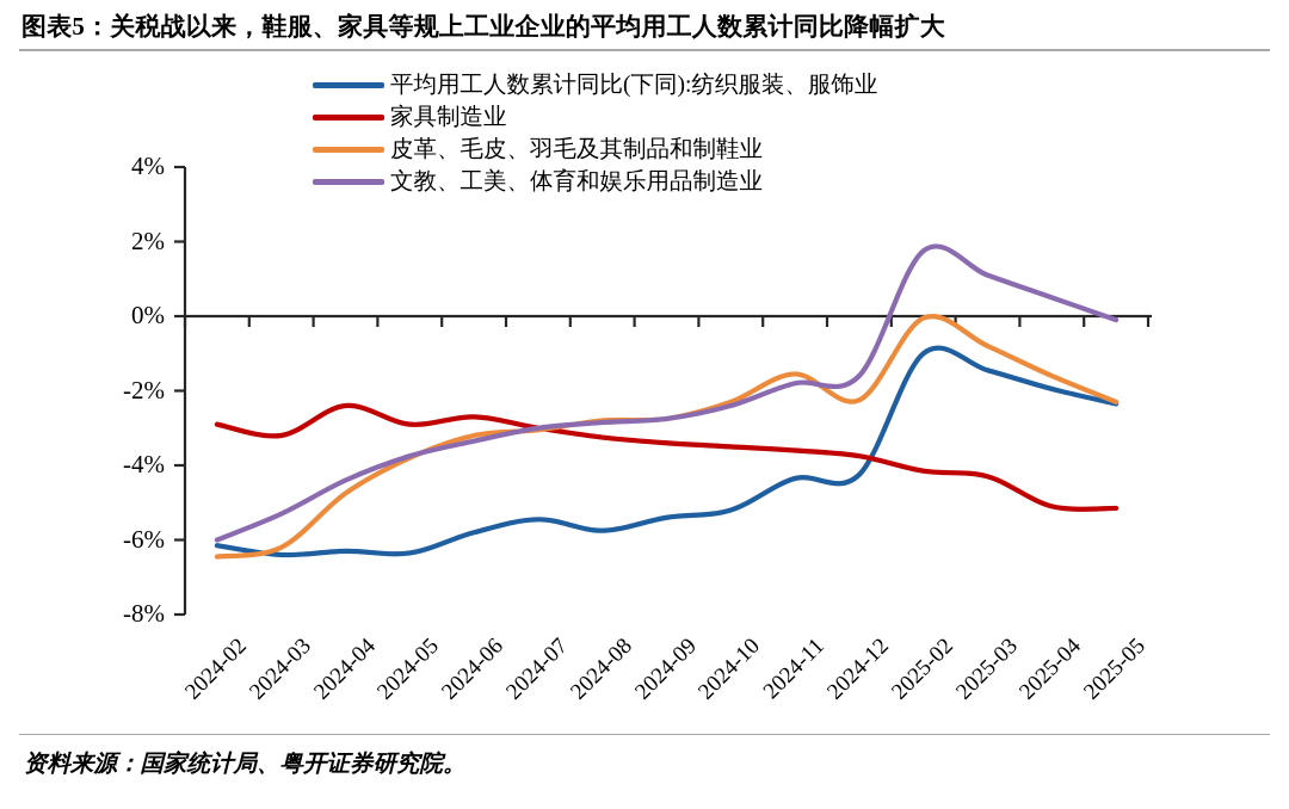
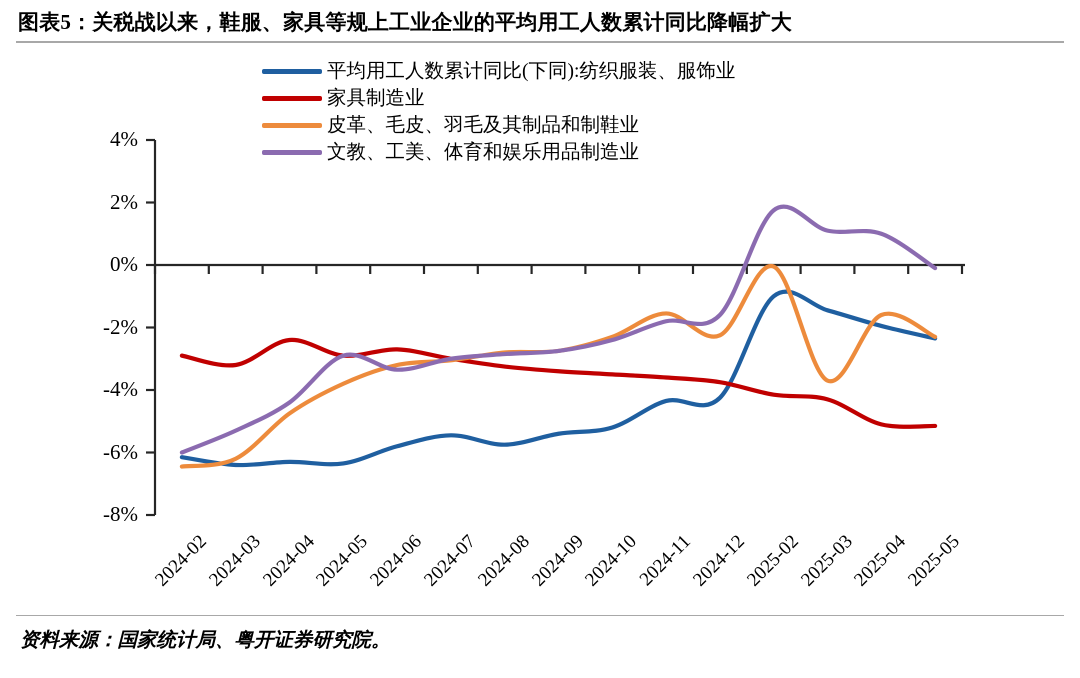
文教、工美、体育和娱乐用品制造业/2024-05: -3.8% -> -2.9%
皮革、毛皮、羽毛及其制品和制鞋业/2025-03: -0.8% -> -3.7%
文教、工美、体育和娱乐用品制造业/2025-04: 0.5% -> 1.0%
